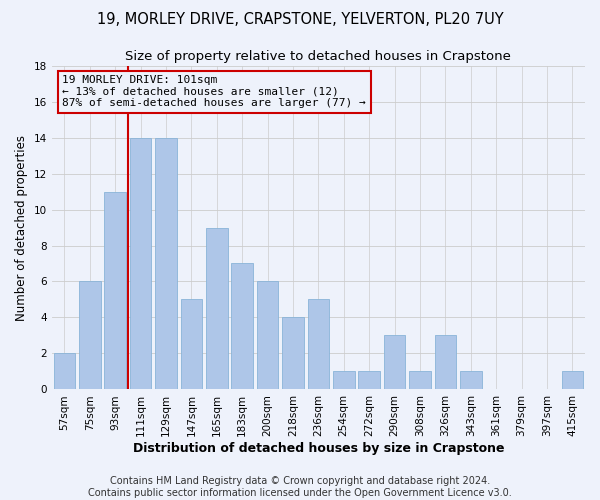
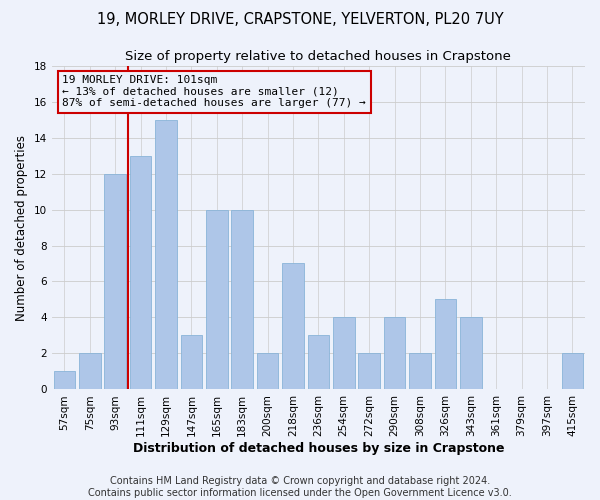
57sqm: 2 -> 1
75sqm: 6 -> 2
93sqm: 11 -> 12
111sqm: 14 -> 13
129sqm: 14 -> 15
147sqm: 5 -> 3
165sqm: 9 -> 10
183sqm: 7 -> 10
200sqm: 6 -> 2
218sqm: 4 -> 7
236sqm: 5 -> 3
254sqm: 1 -> 4
272sqm: 1 -> 2
290sqm: 3 -> 4
308sqm: 1 -> 2
326sqm: 3 -> 5
343sqm: 1 -> 4
415sqm: 1 -> 2
